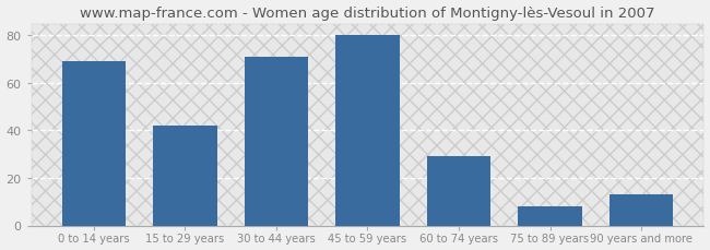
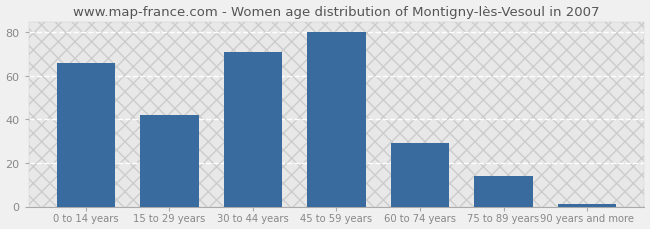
0 to 14 years: 69 -> 66
75 to 89 years: 8 -> 14
90 years and more: 13 -> 1
